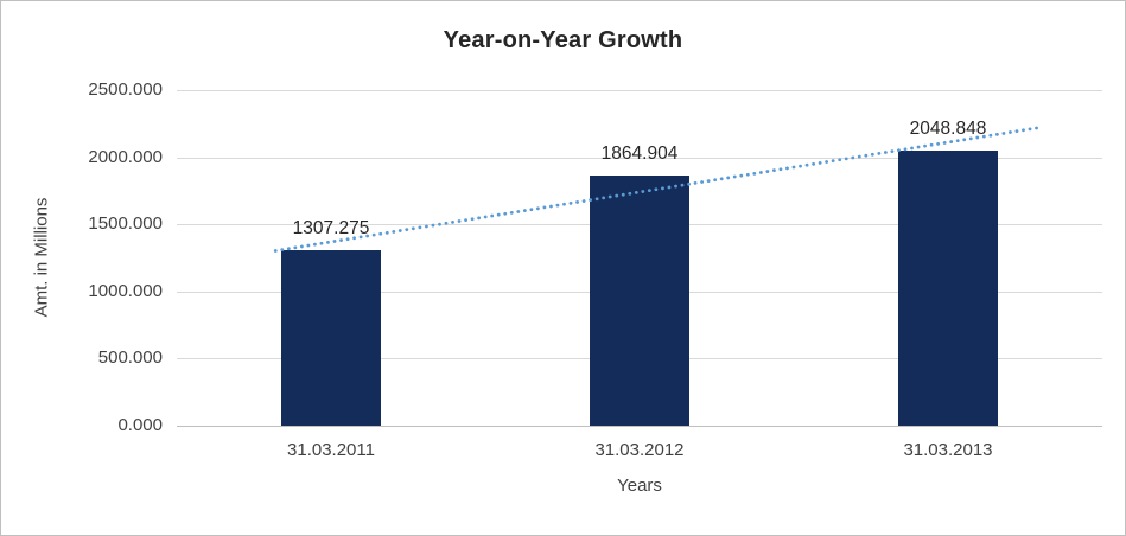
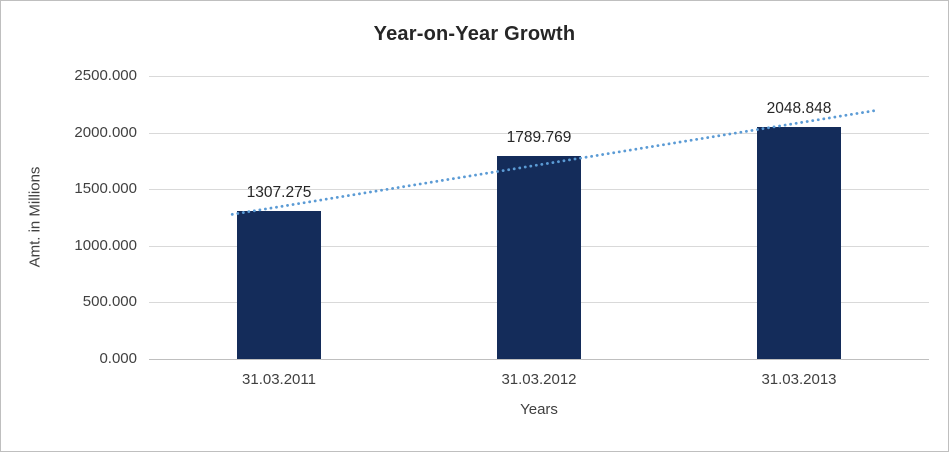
31.03.2012: 1864.904 -> 1789.769
